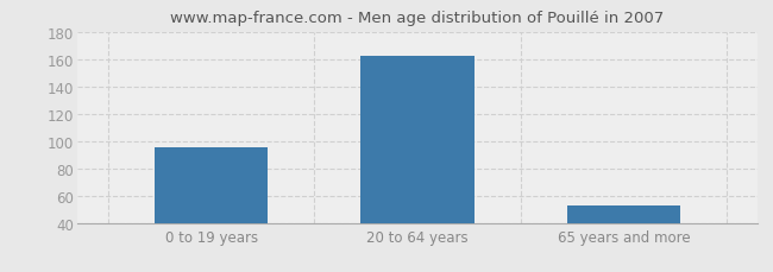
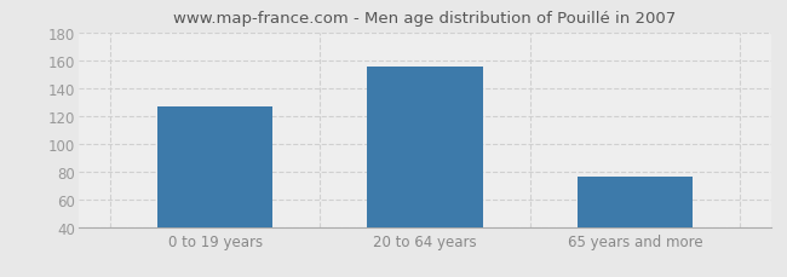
0 to 19 years: 95 -> 127
20 to 64 years: 162 -> 155
65 years and more: 53 -> 76
